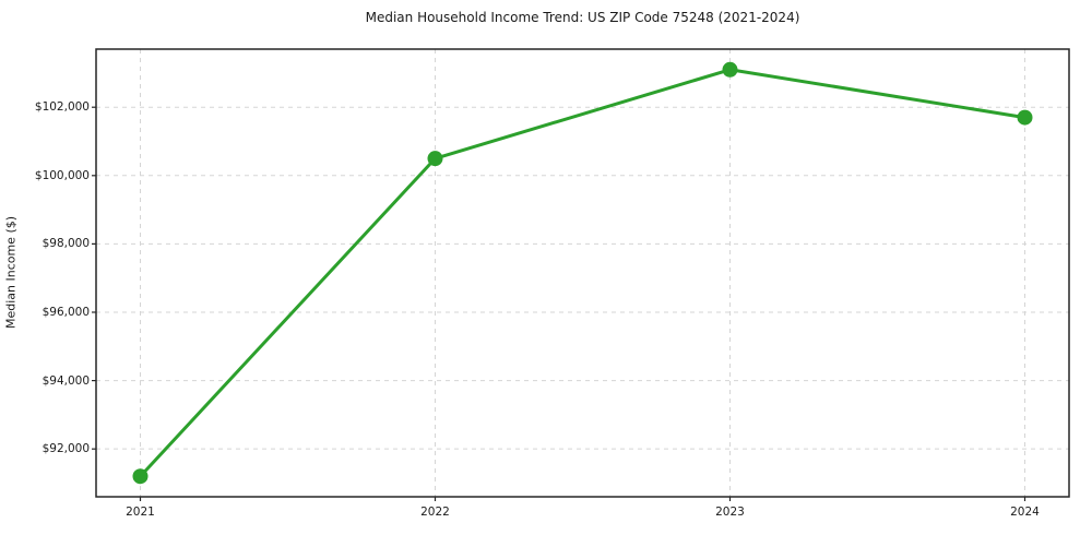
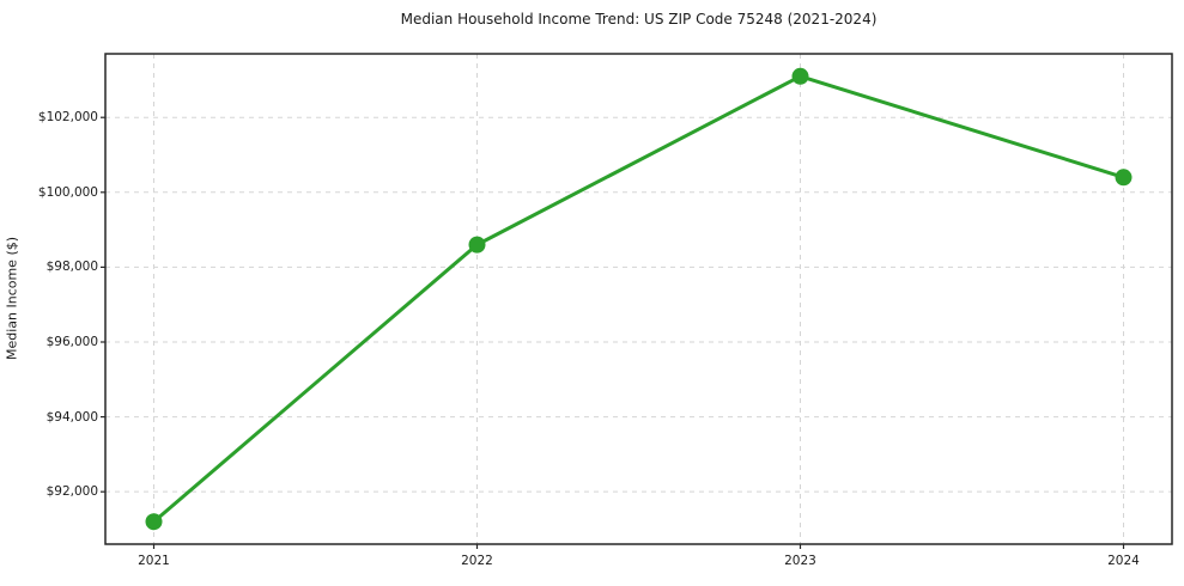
2022: $100500 -> $98600
2024: $101700 -> $100400
